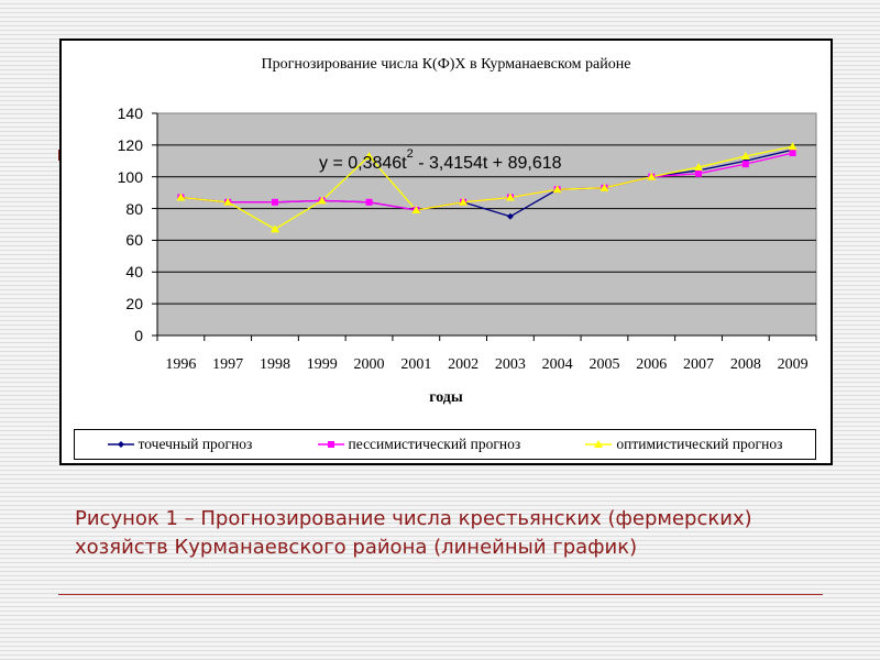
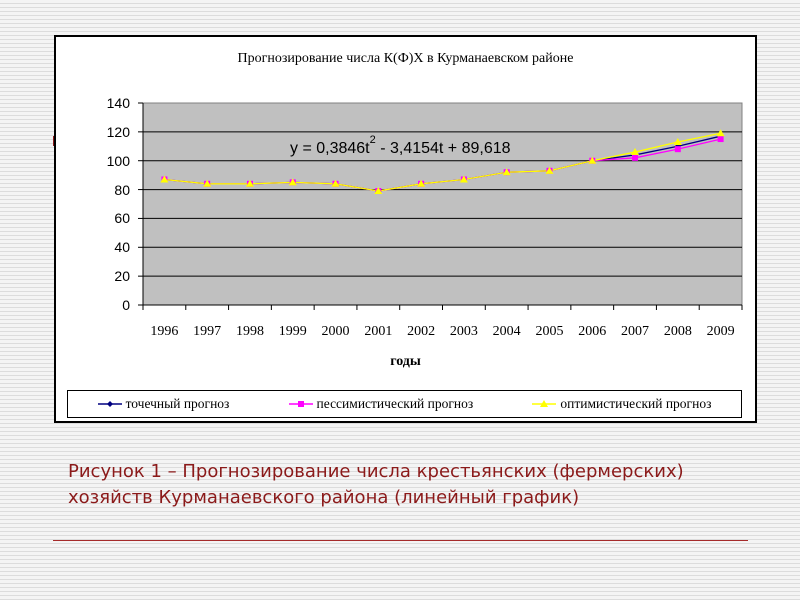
оптимистический прогноз/1998: 67 -> 84
оптимистический прогноз/2000: 113 -> 84
точечный прогноз/2003: 75 -> 87
